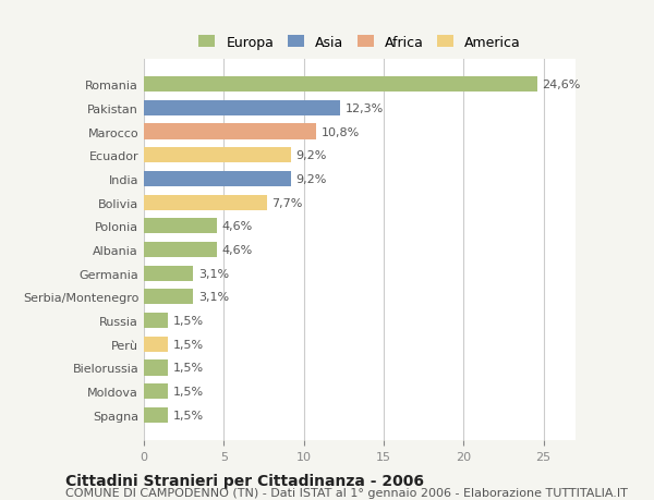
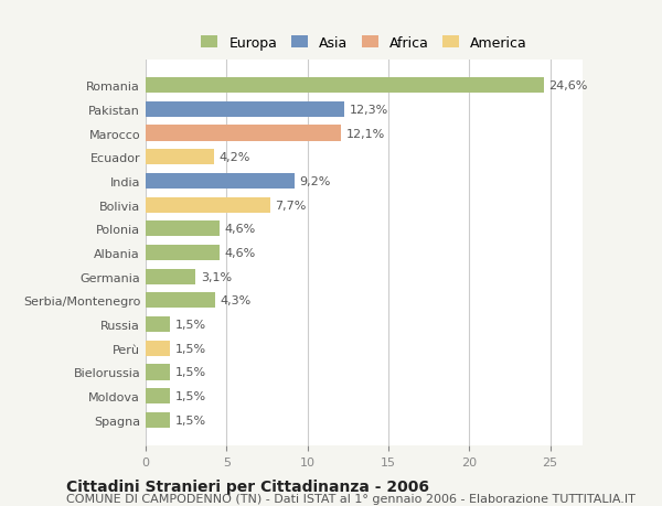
Marocco: 10,8% -> 12,1%
Ecuador: 9,2% -> 4,2%
Serbia/Montenegro: 3,1% -> 4,3%
